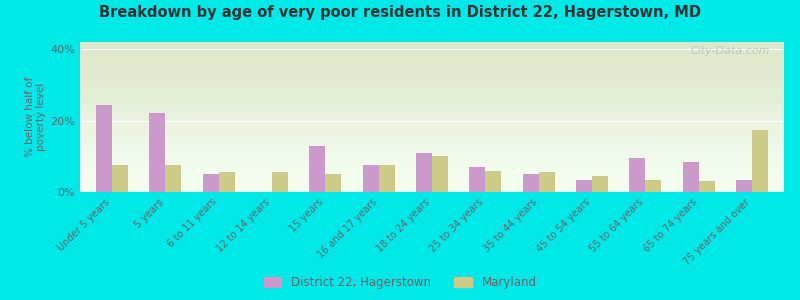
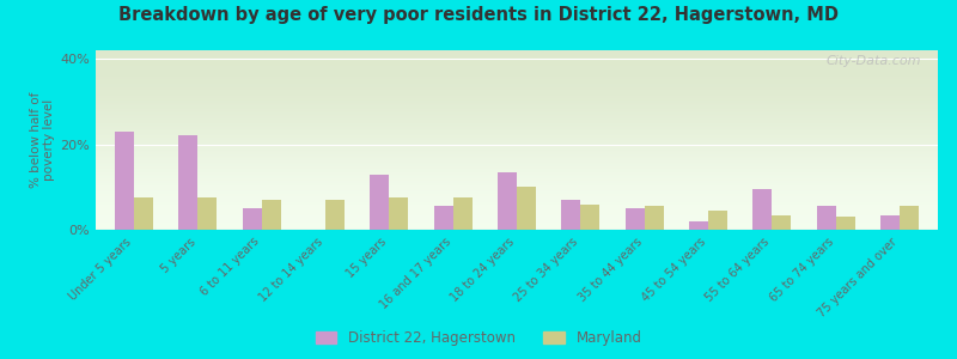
District 22, Hagerstown/Under 5 years: 24.5% -> 23.0%
Maryland/6 to 11 years: 5.5% -> 7.0%
Maryland/12 to 14 years: 5.5% -> 7.0%
Maryland/15 years: 5.0% -> 7.5%
District 22, Hagerstown/16 and 17 years: 7.5% -> 5.5%
District 22, Hagerstown/18 to 24 years: 11.0% -> 13.5%
District 22, Hagerstown/45 to 54 years: 3.5% -> 2.0%
District 22, Hagerstown/65 to 74 years: 8.5% -> 5.5%
Maryland/75 years and over: 17.5% -> 5.5%
